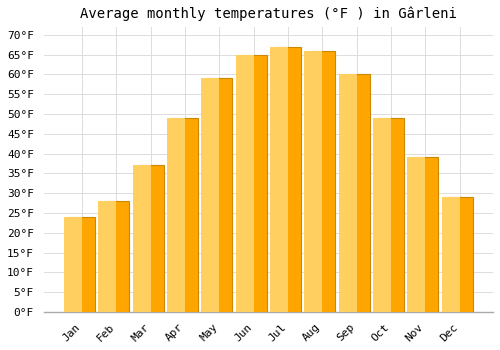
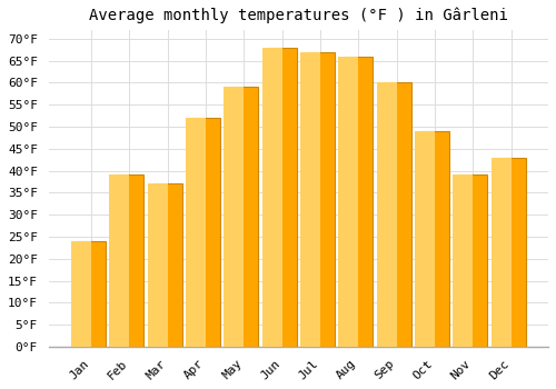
Feb: 28°F -> 39°F
Apr: 49°F -> 52°F
Jun: 65°F -> 68°F
Dec: 29°F -> 43°F
